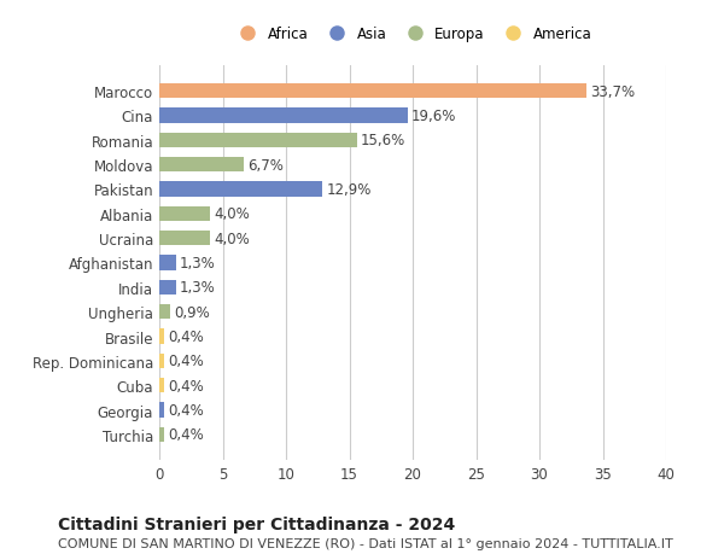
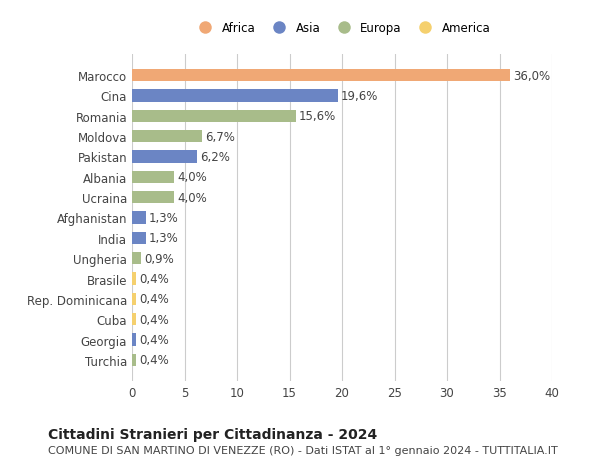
Marocco: 33,7% -> 36,0%
Pakistan: 12,9% -> 6,2%
